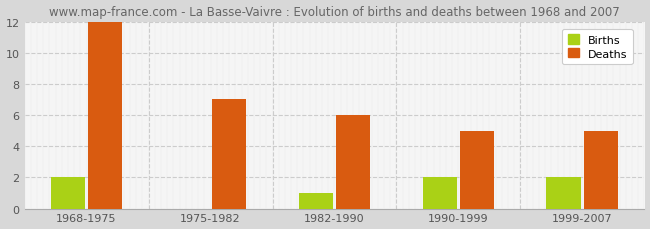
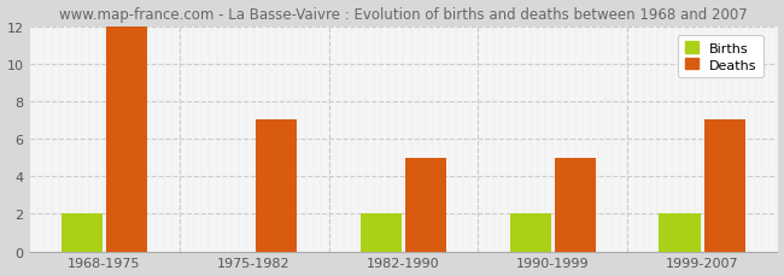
Births/1982-1990: 1 -> 2
Deaths/1982-1990: 6 -> 5
Deaths/1999-2007: 5 -> 7
